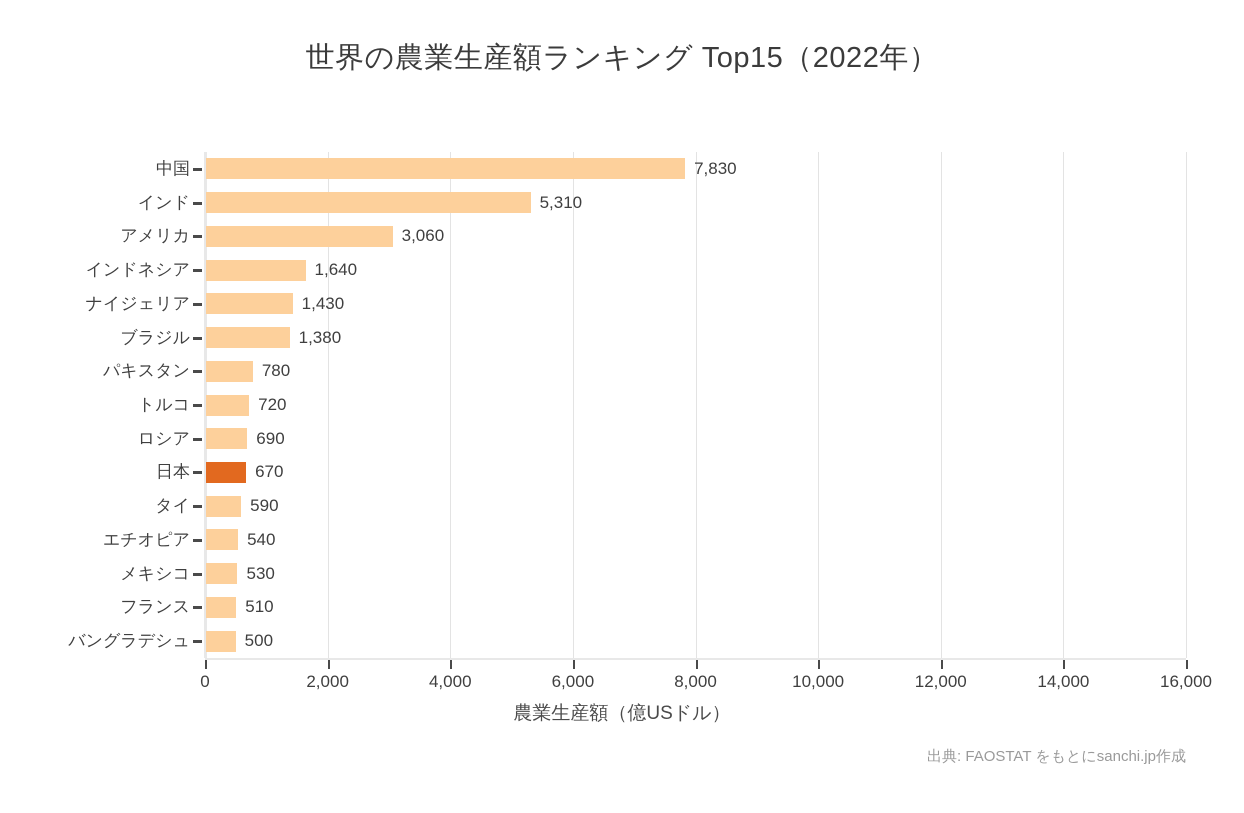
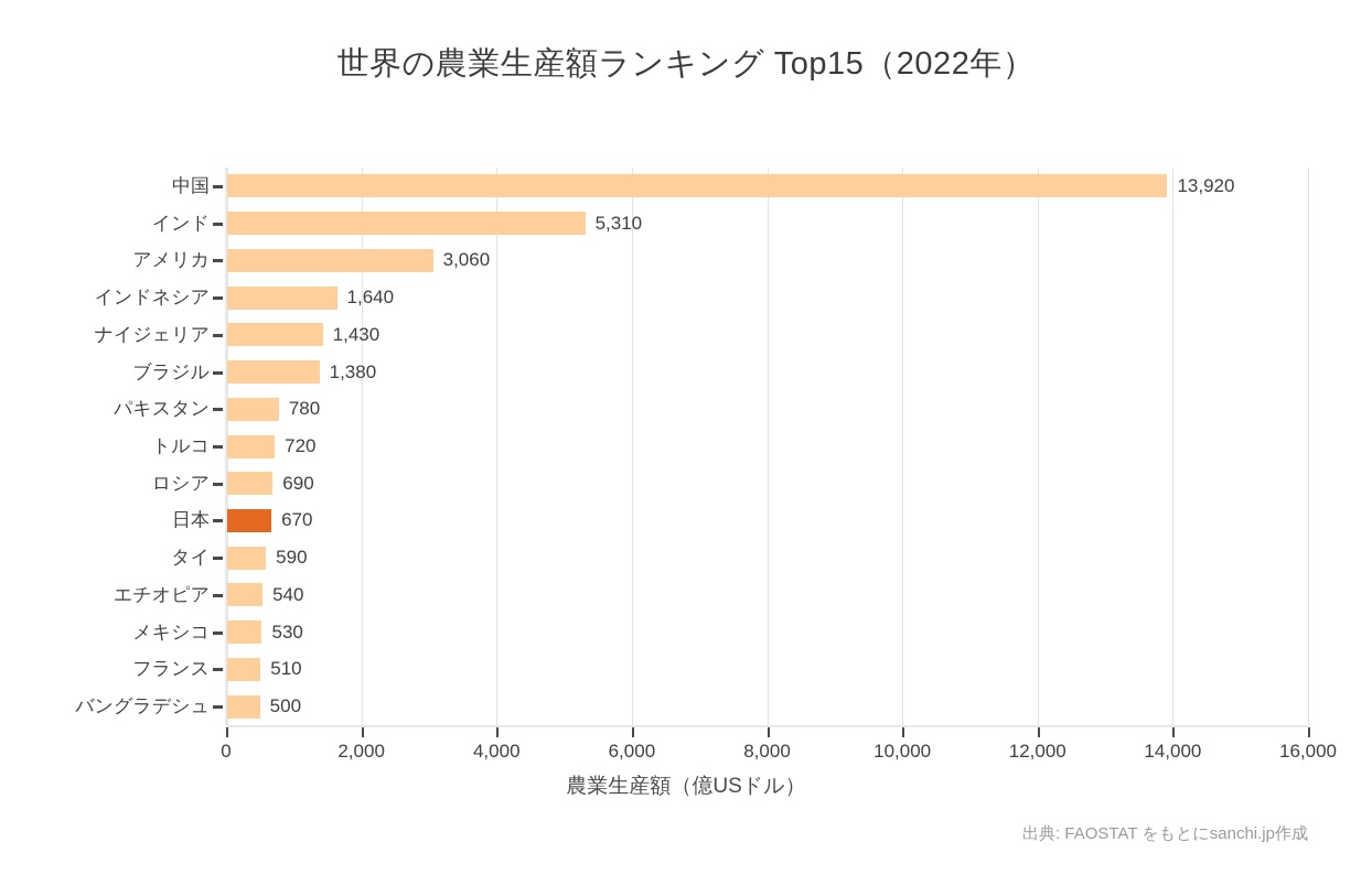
中国: 7,830 -> 13,920
